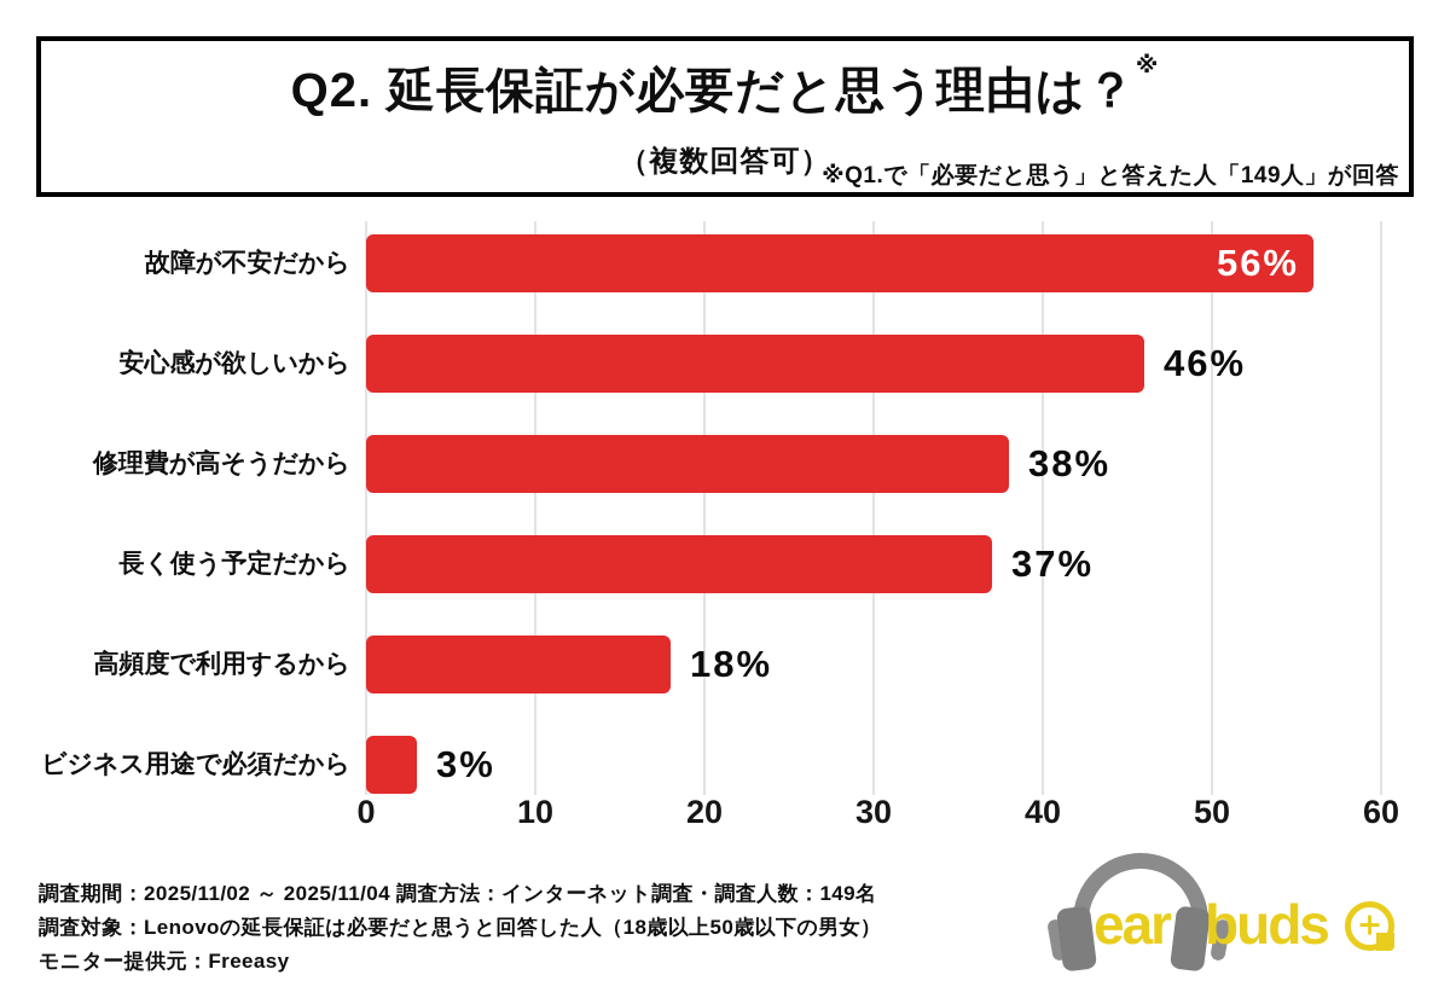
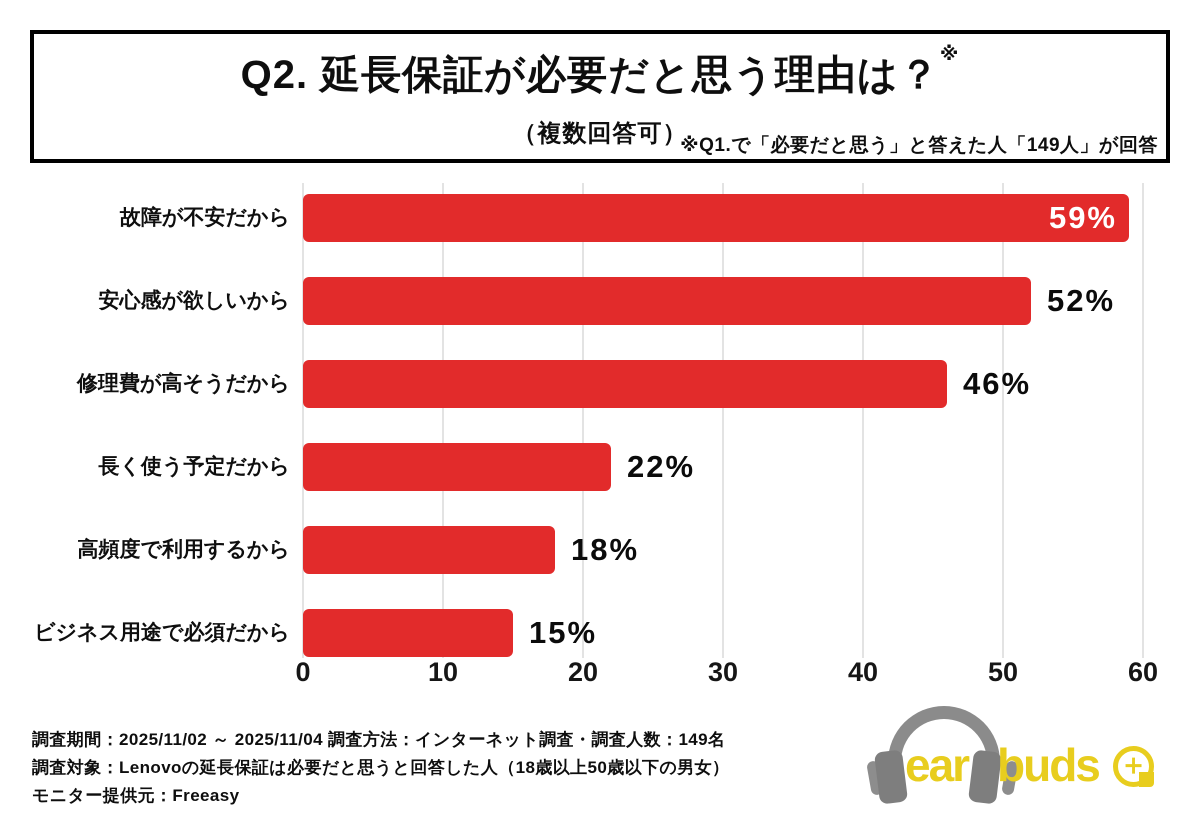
故障が不安だから: 56% -> 59%
安心感が欲しいから: 46% -> 52%
修理費が高そうだから: 38% -> 46%
長く使う予定だから: 37% -> 22%
ビジネス用途で必須だから: 3% -> 15%
